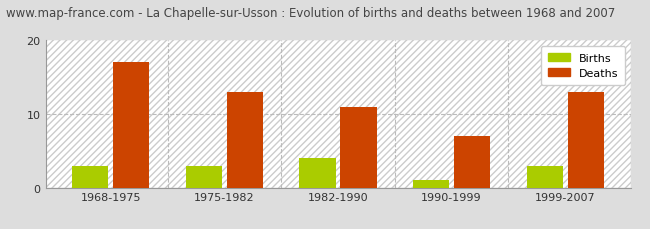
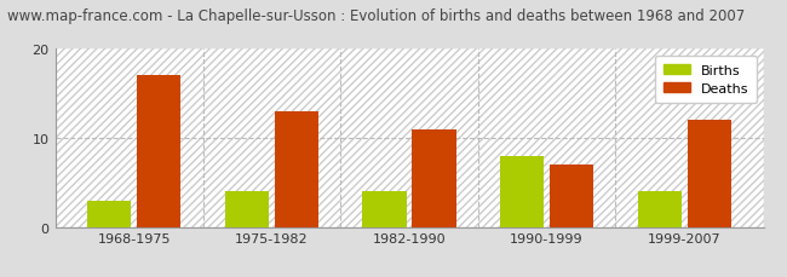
Births/1975-1982: 3 -> 4
Births/1990-1999: 1 -> 8
Births/1999-2007: 3 -> 4
Deaths/1999-2007: 13 -> 12
